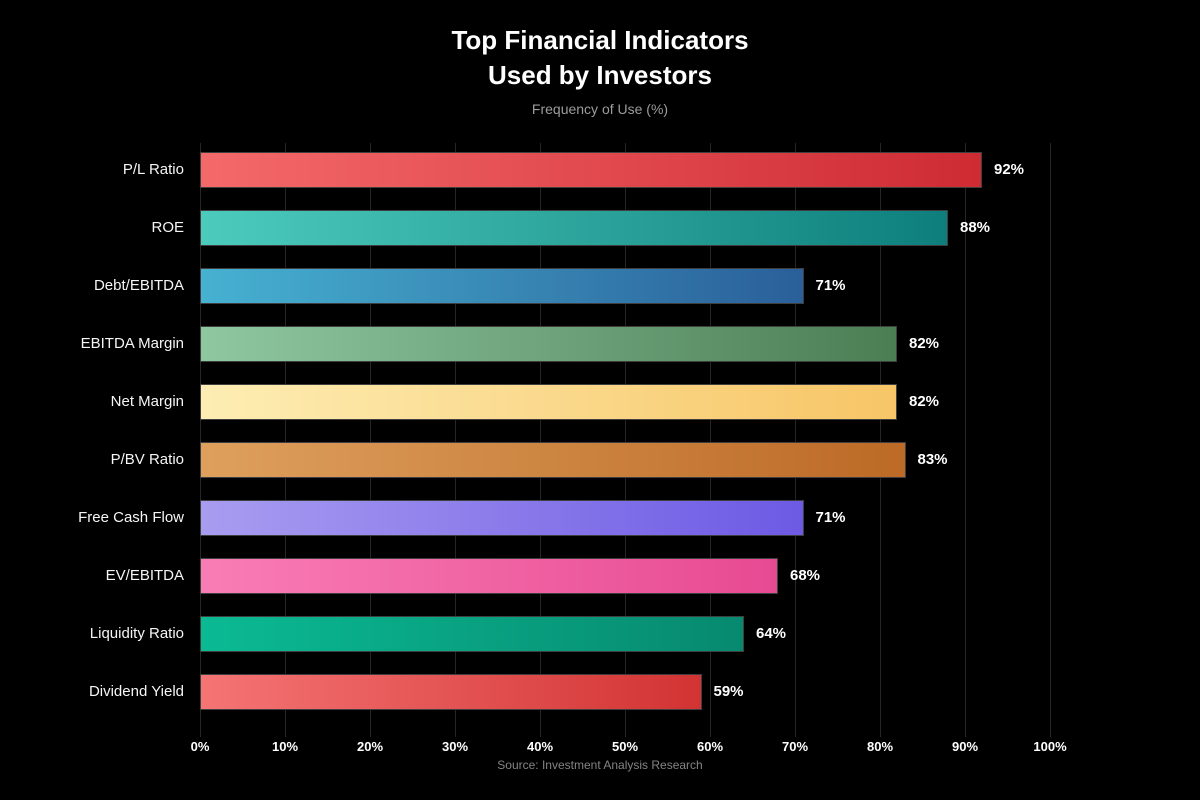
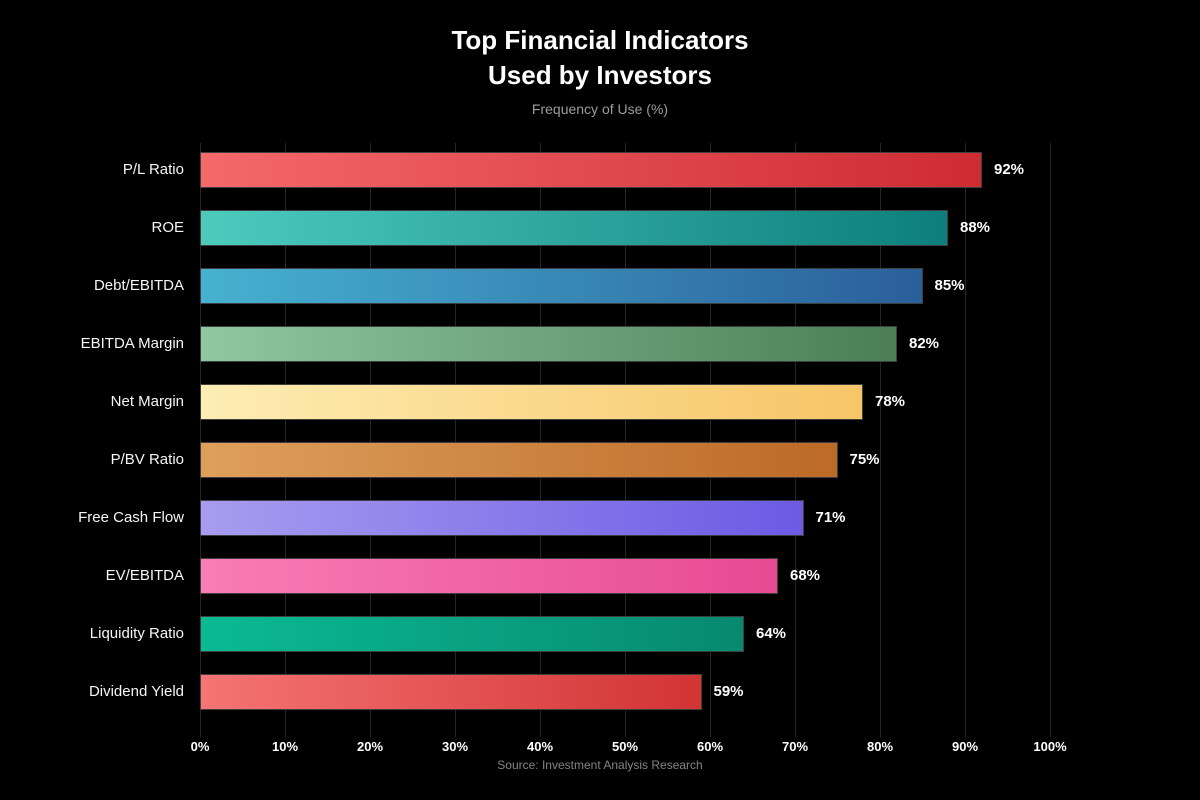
Debt/EBITDA: 71% -> 85%
Net Margin: 82% -> 78%
P/BV Ratio: 83% -> 75%
